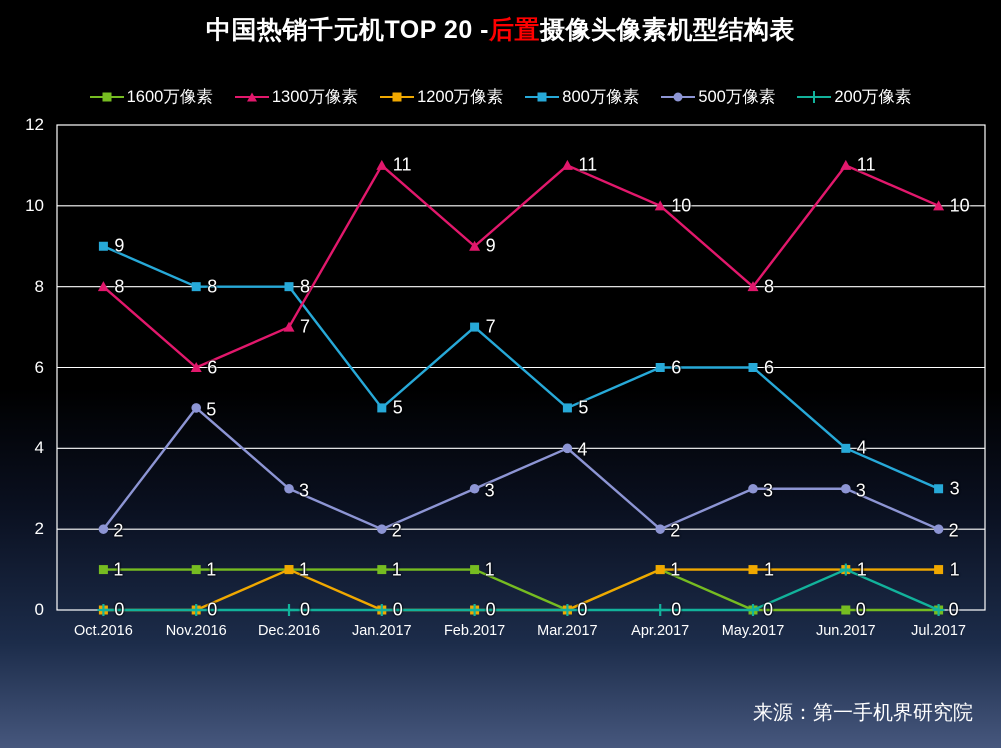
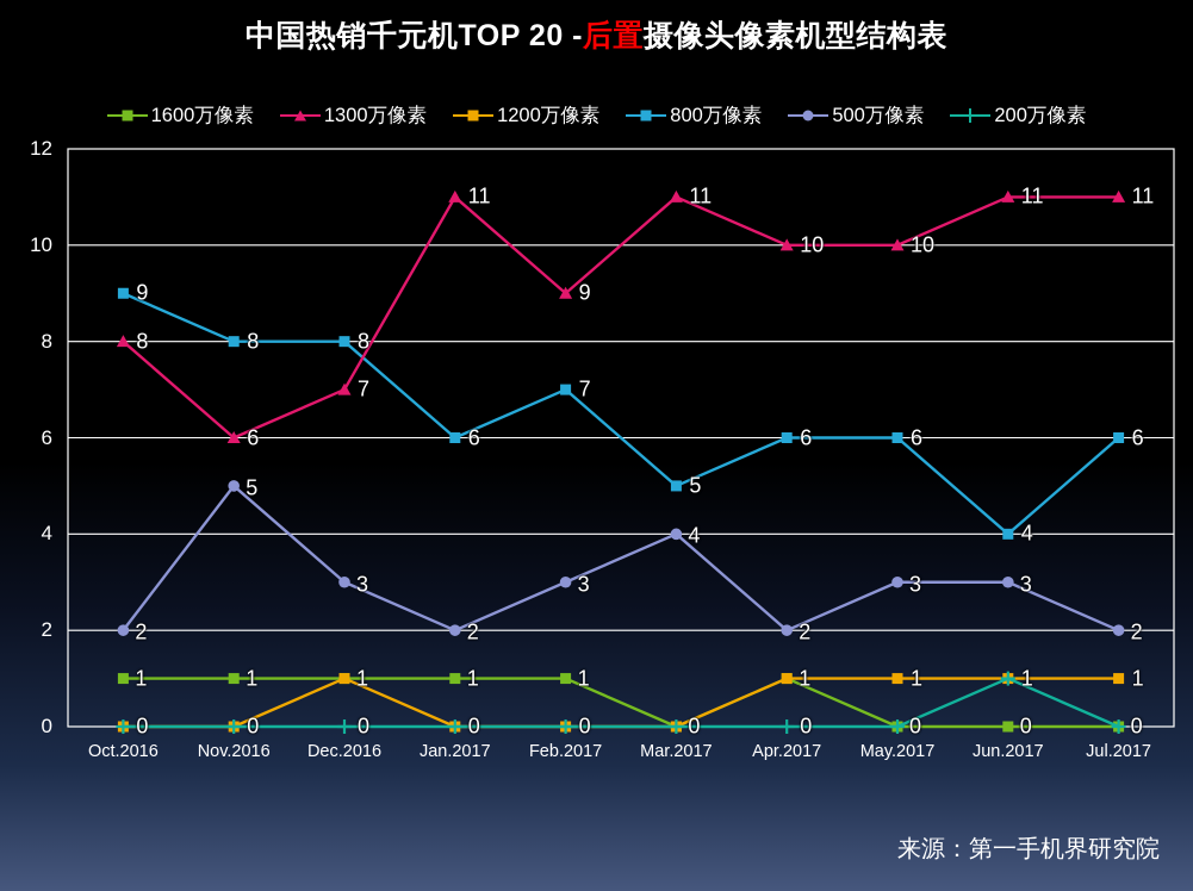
800万像素/Jan.2017: 5 -> 6
1300万像素/May.2017: 8 -> 10
1300万像素/Jul.2017: 10 -> 11
800万像素/Jul.2017: 3 -> 6
